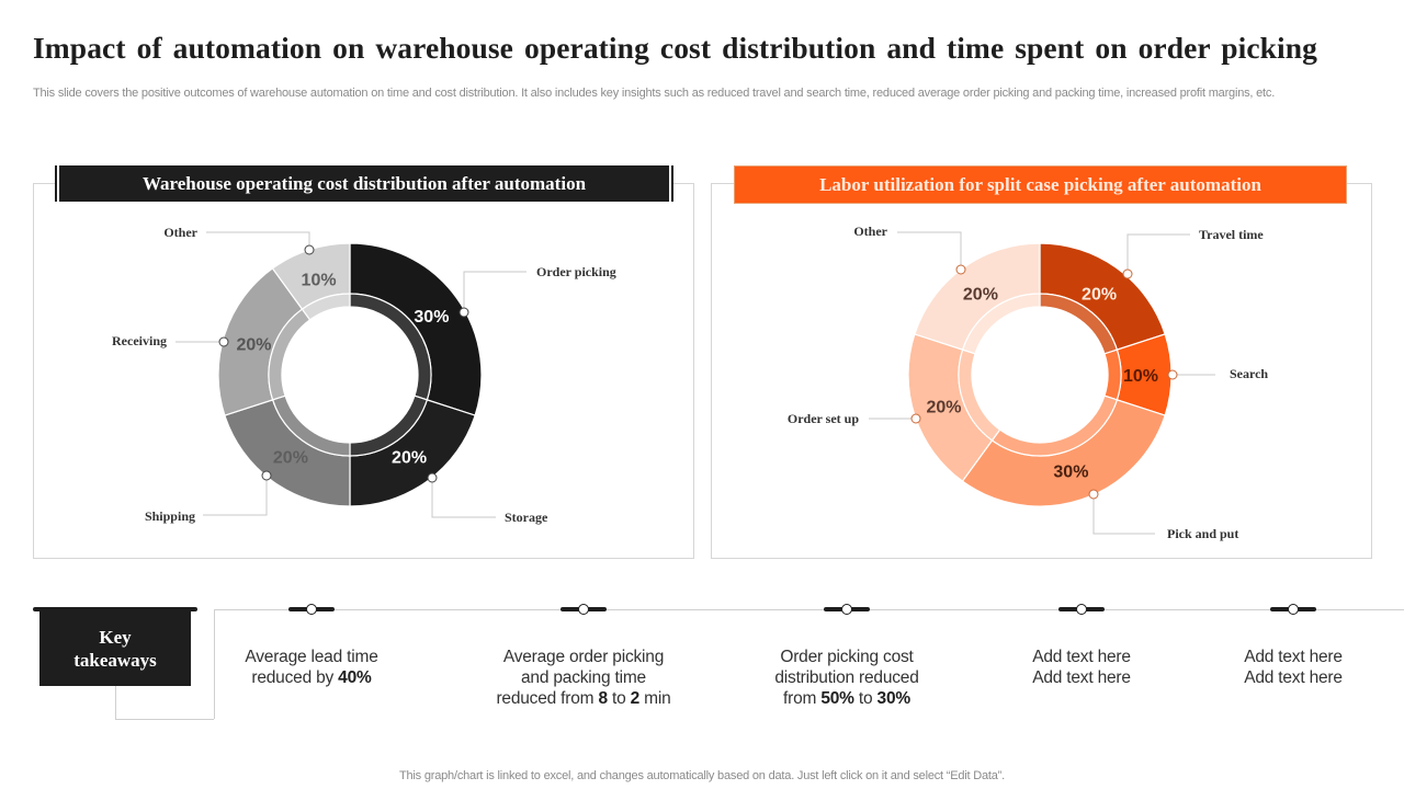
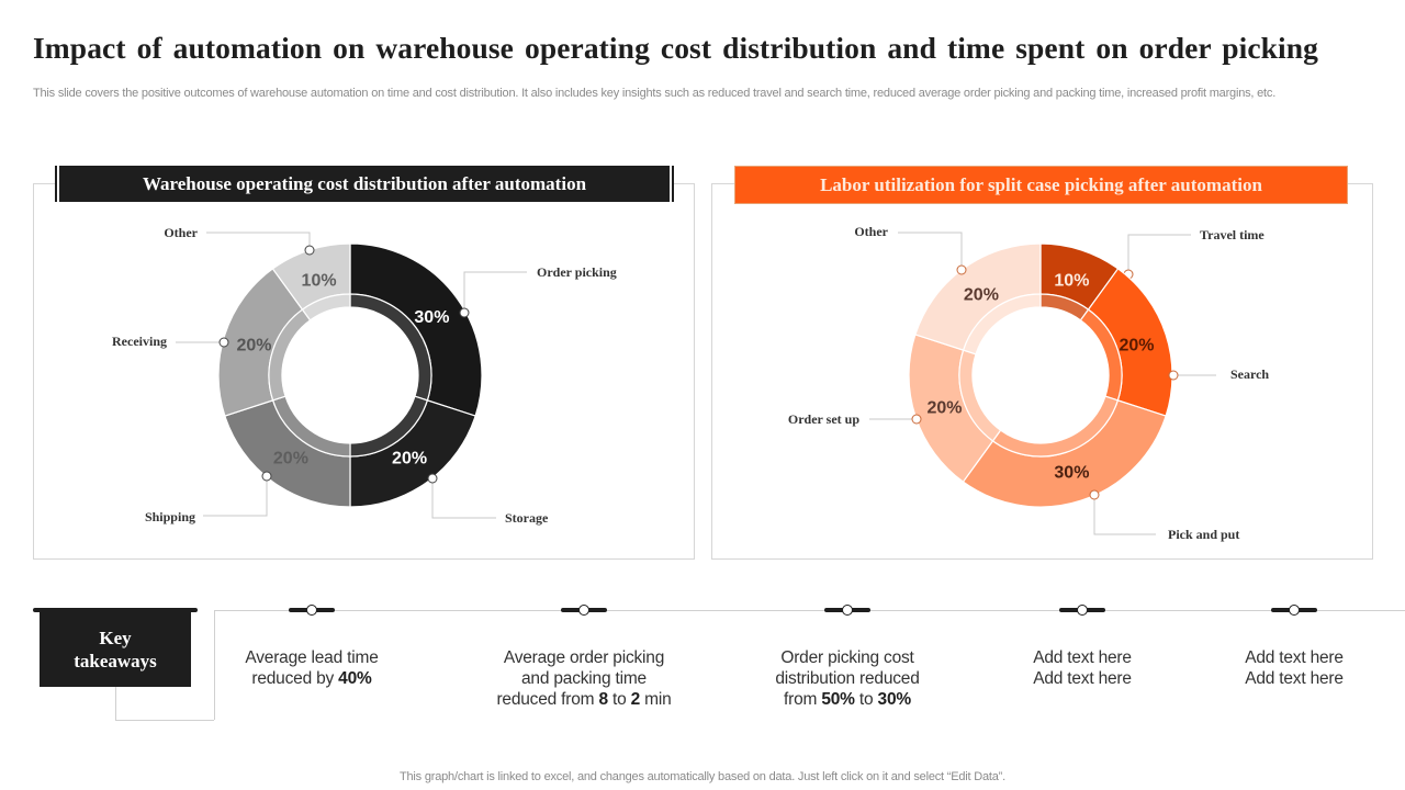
Labor utilization for split case picking after automation/Travel time: 20% -> 10%
Labor utilization for split case picking after automation/Search: 10% -> 20%
